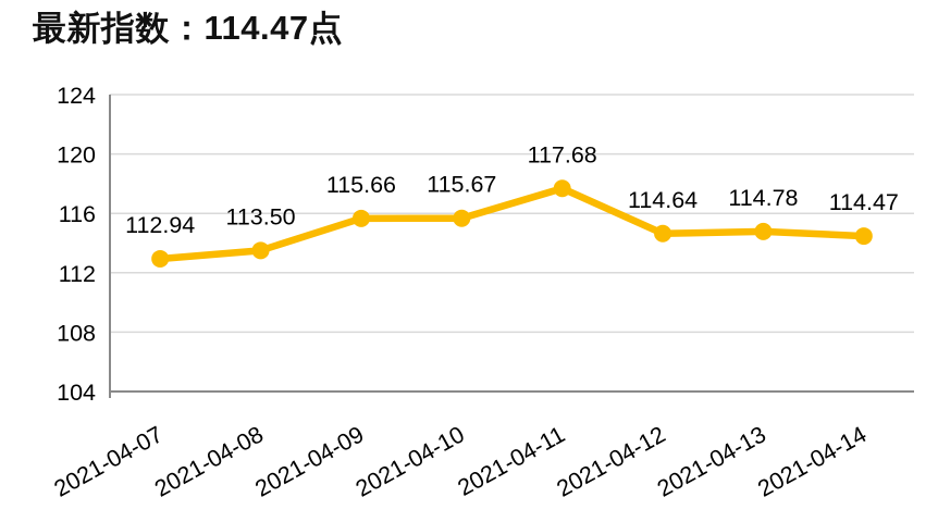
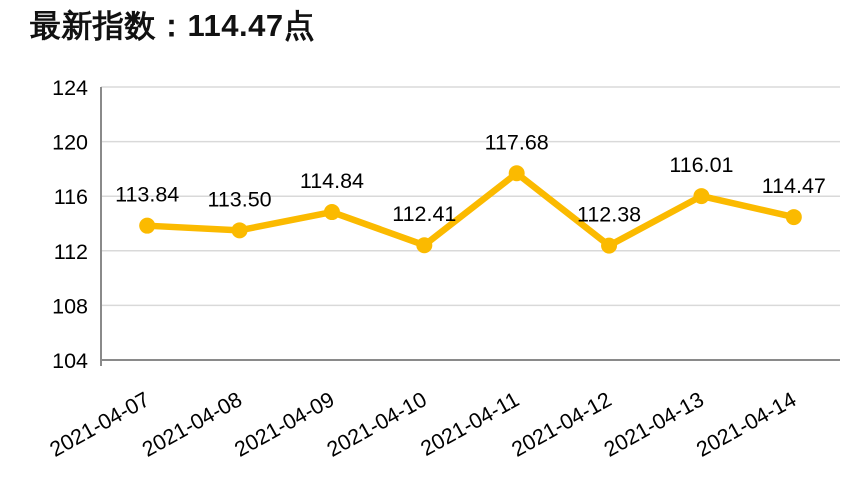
2021-04-07: 112.94 -> 113.84
2021-04-09: 115.66 -> 114.84
2021-04-10: 115.67 -> 112.41
2021-04-12: 114.64 -> 112.38
2021-04-13: 114.78 -> 116.01
